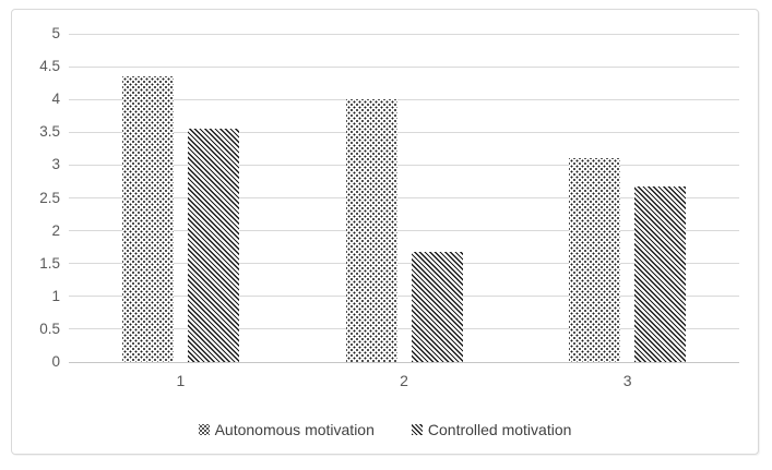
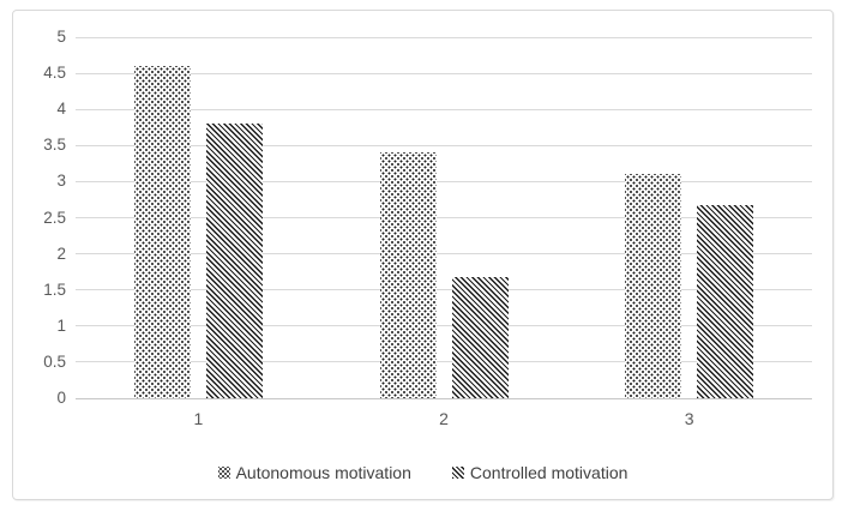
Autonomous motivation/1: 4.3 -> 4.6
Controlled motivation/1: 3.5 -> 3.8
Autonomous motivation/2: 4.0 -> 3.4
